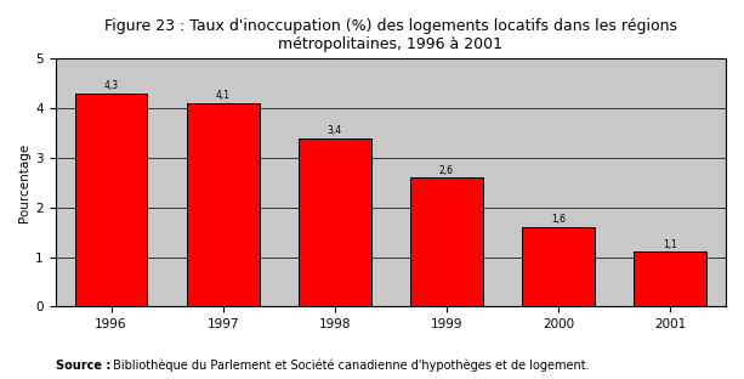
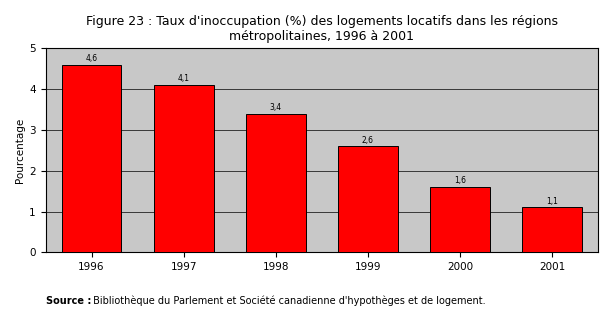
1996: 4,3 -> 4,6
